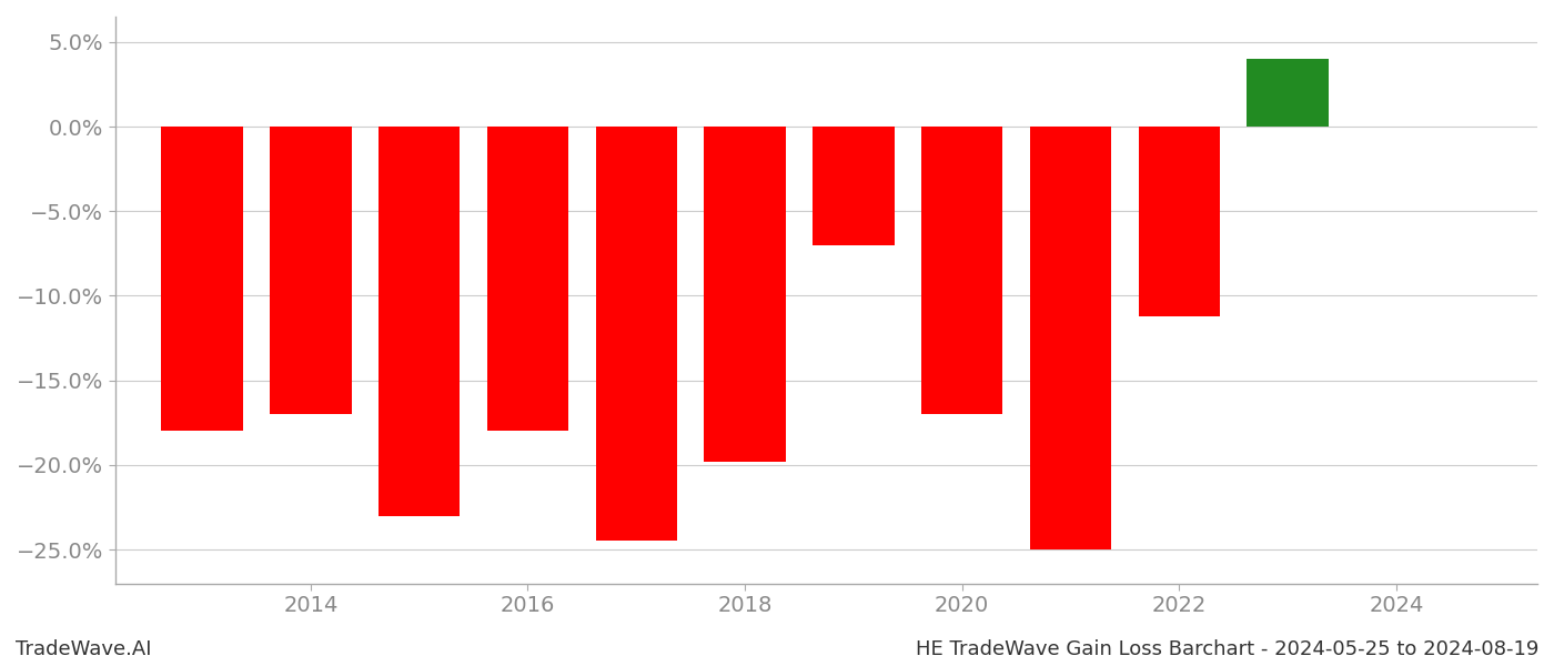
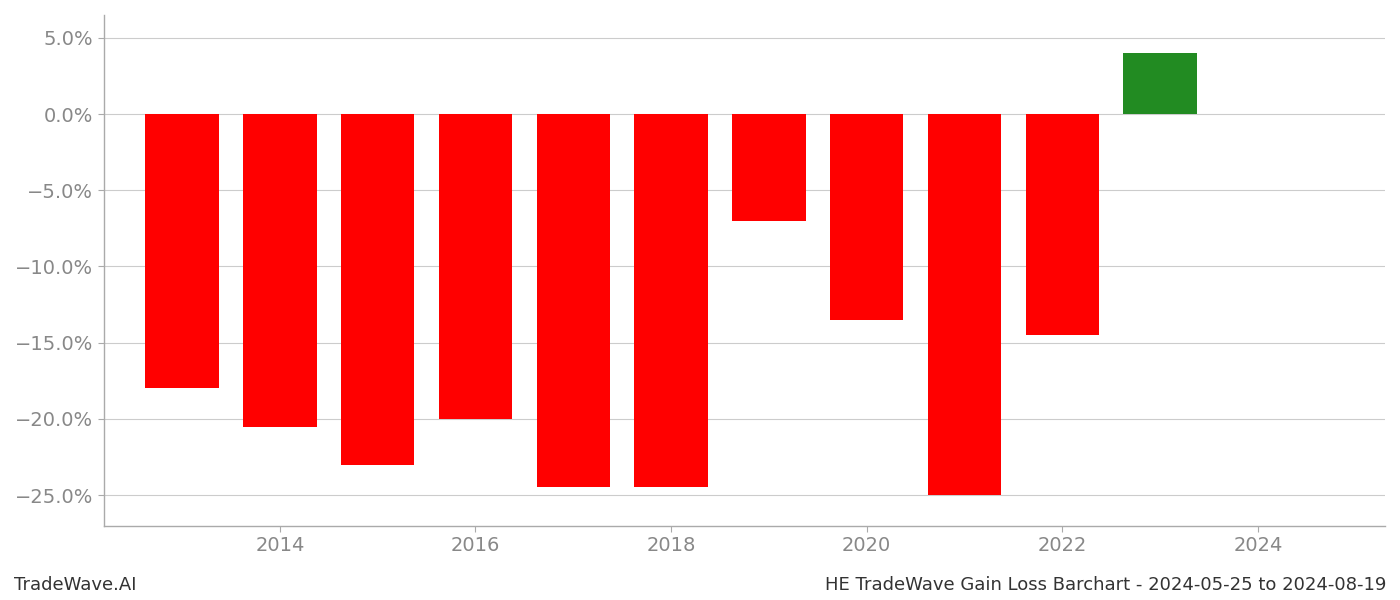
2014: -17.0% -> -20.5%
2016: -18.0% -> -20.0%
2018: -19.8% -> -24.5%
2020: -17.0% -> -13.5%
2022: -11.2% -> -14.5%
